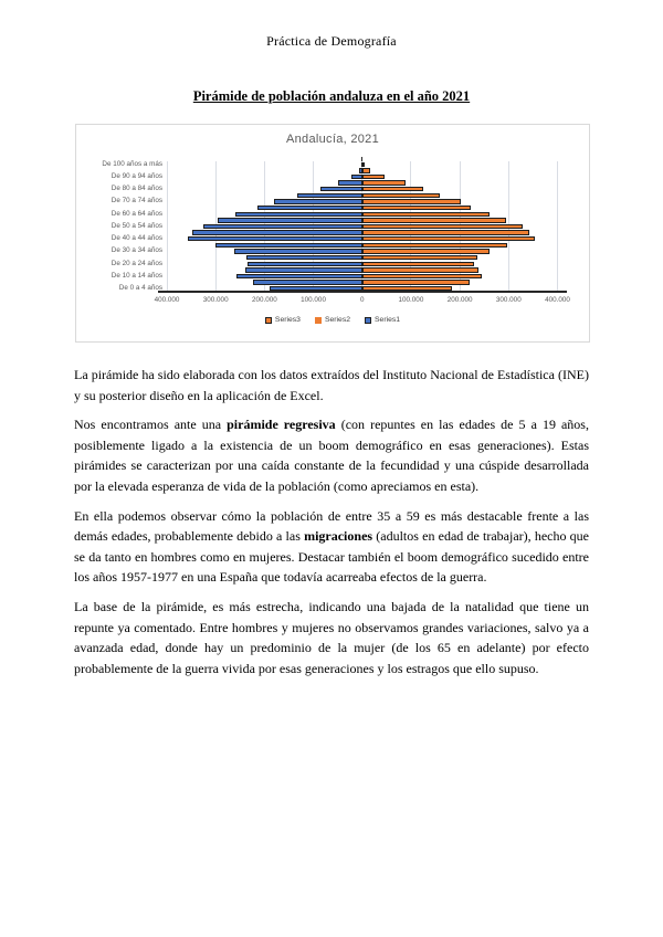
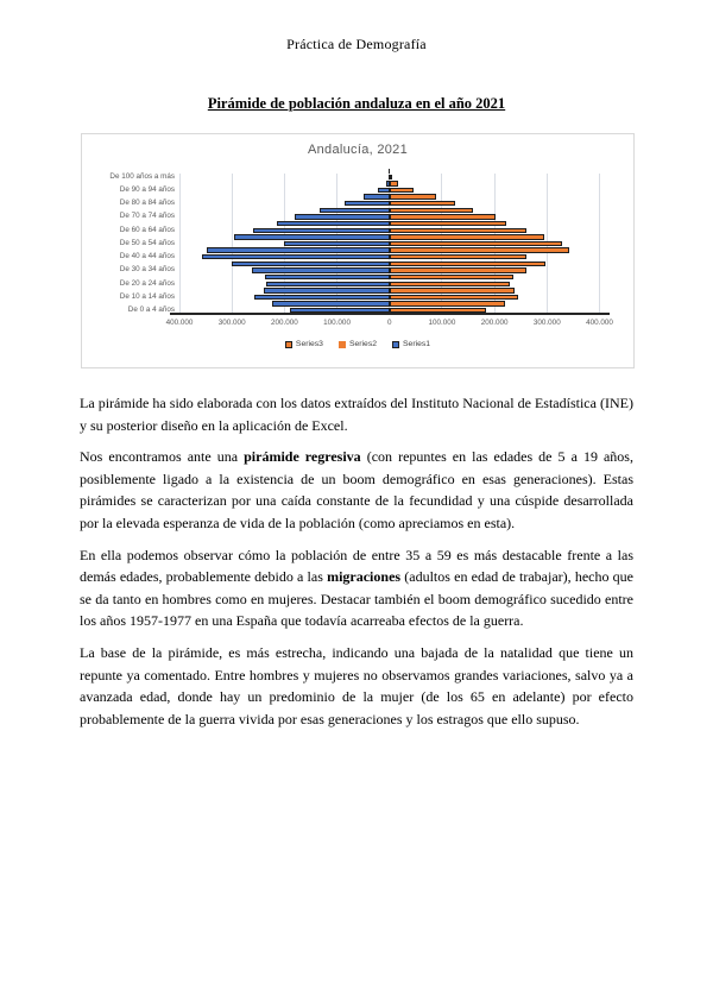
Series3/De 40 a 44 años: 350000 -> 260000
Series1/De 50 a 54 años: 330000 -> 200000
